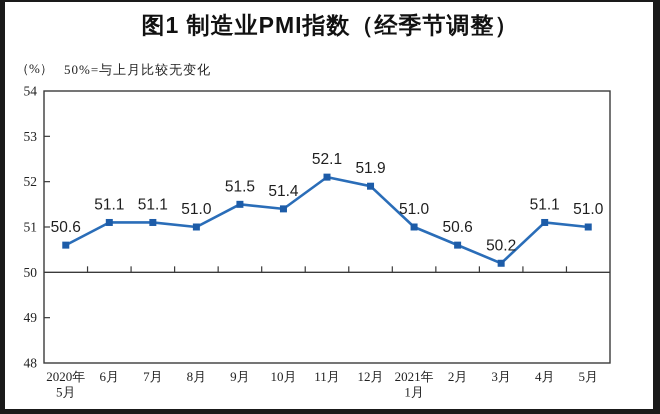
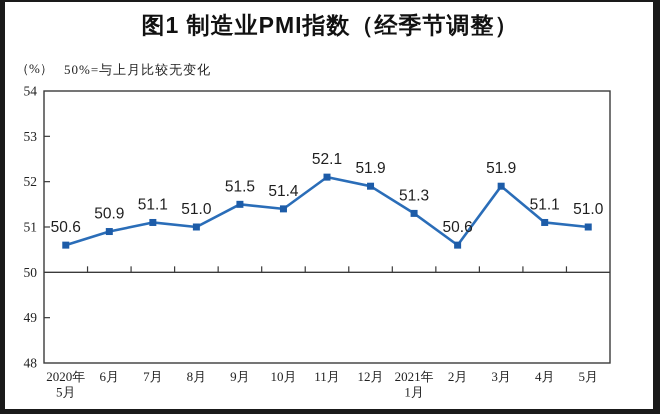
6月: 51.1 -> 50.9
2021年 1月: 51.0 -> 51.3
3月: 50.2 -> 51.9
